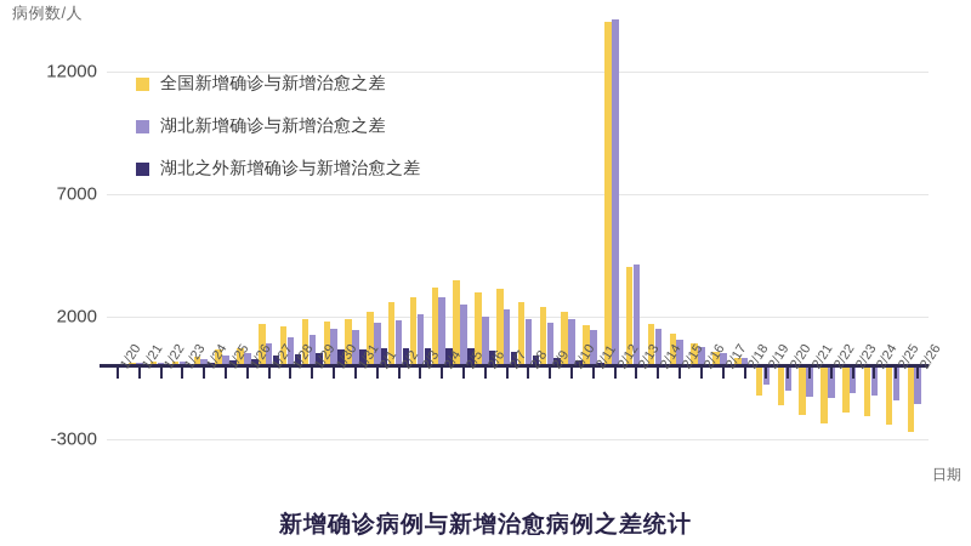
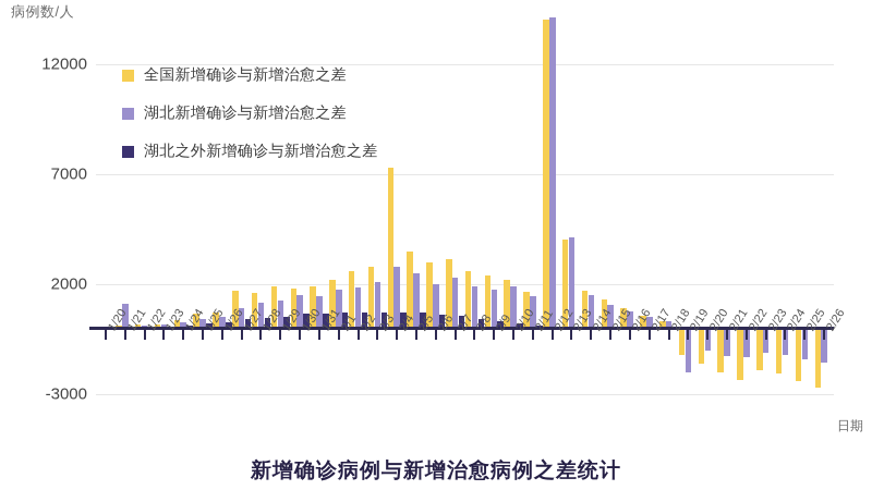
湖北新增确诊与新增治愈之差/1/21: 100 -> 1100
全国新增确诊与新增治愈之差/2/4: 3200 -> 7300
湖北新增确诊与新增治愈之差/2/19: -800 -> -2000
